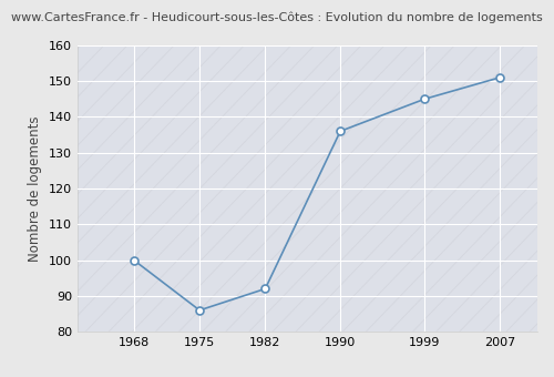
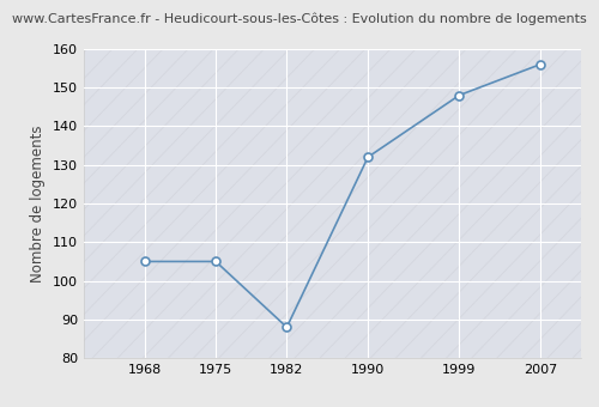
1968: 100 -> 105
1975: 86 -> 105
1982: 92 -> 88
1990: 136 -> 132
1999: 145 -> 148
2007: 151 -> 156
